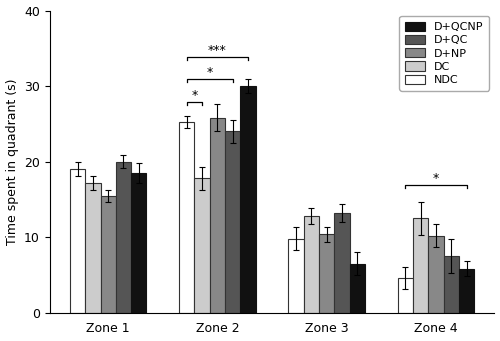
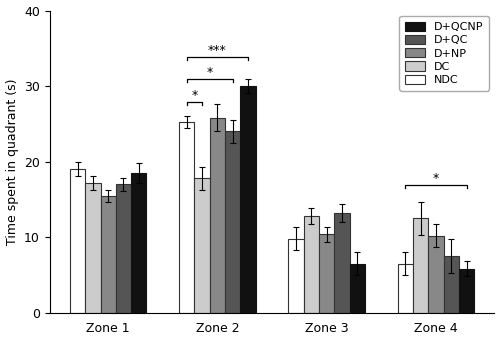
D+QC/Zone 1: 20.0 -> 17.0
NDC/Zone 4: 4.6 -> 6.5
